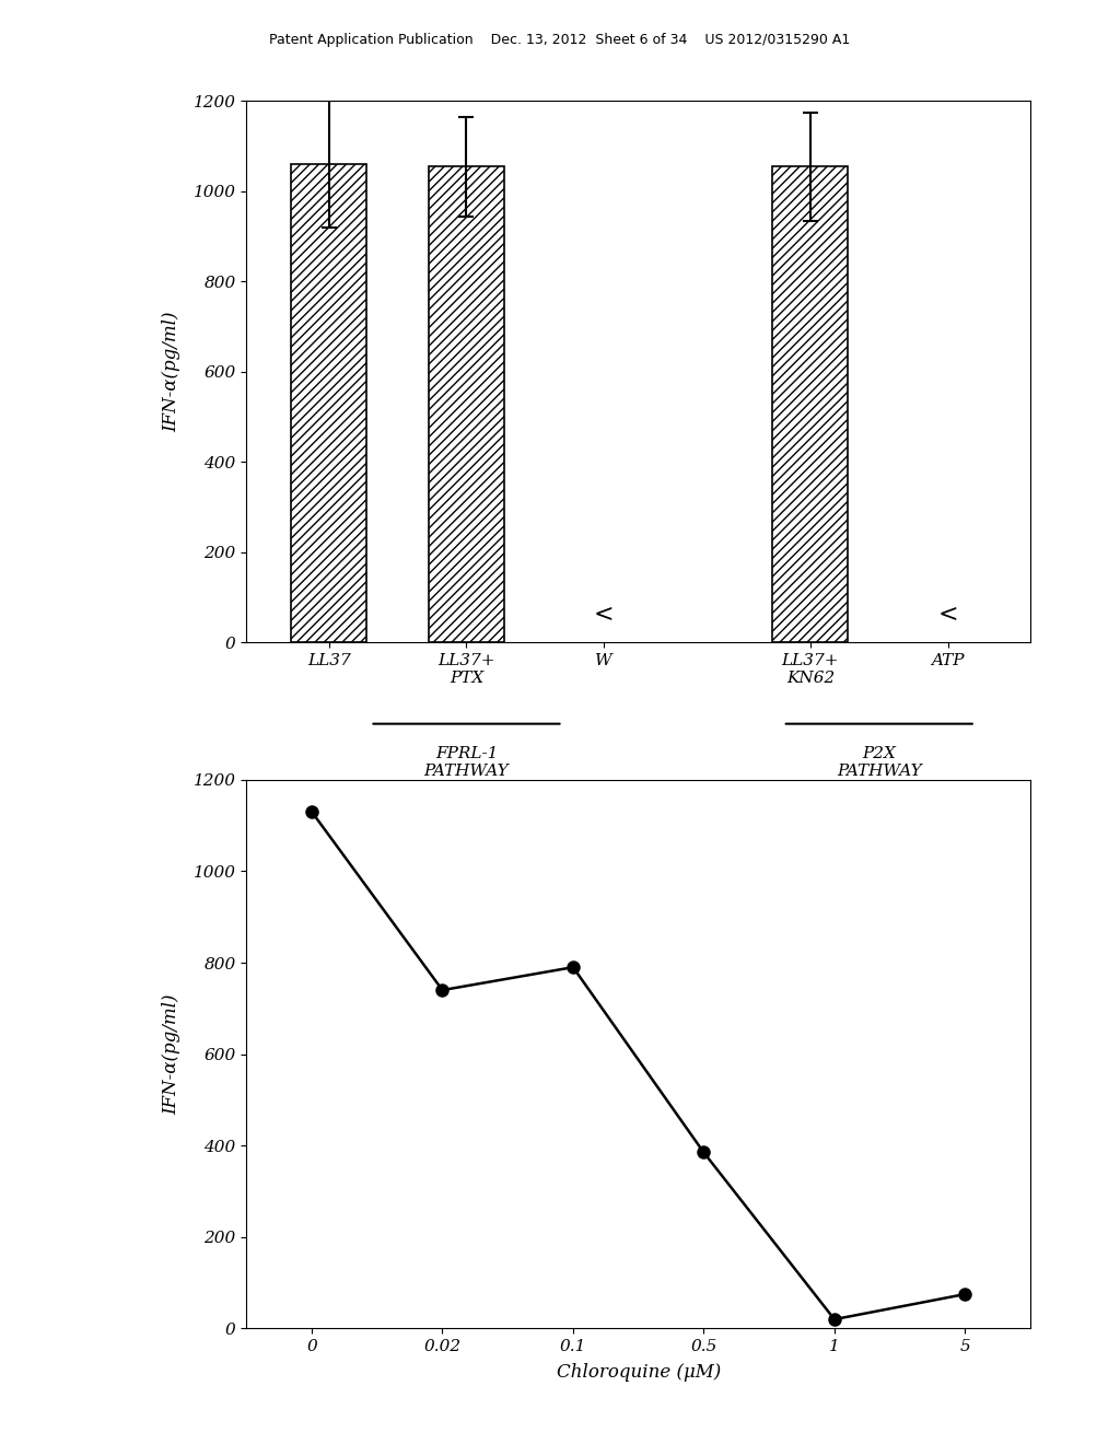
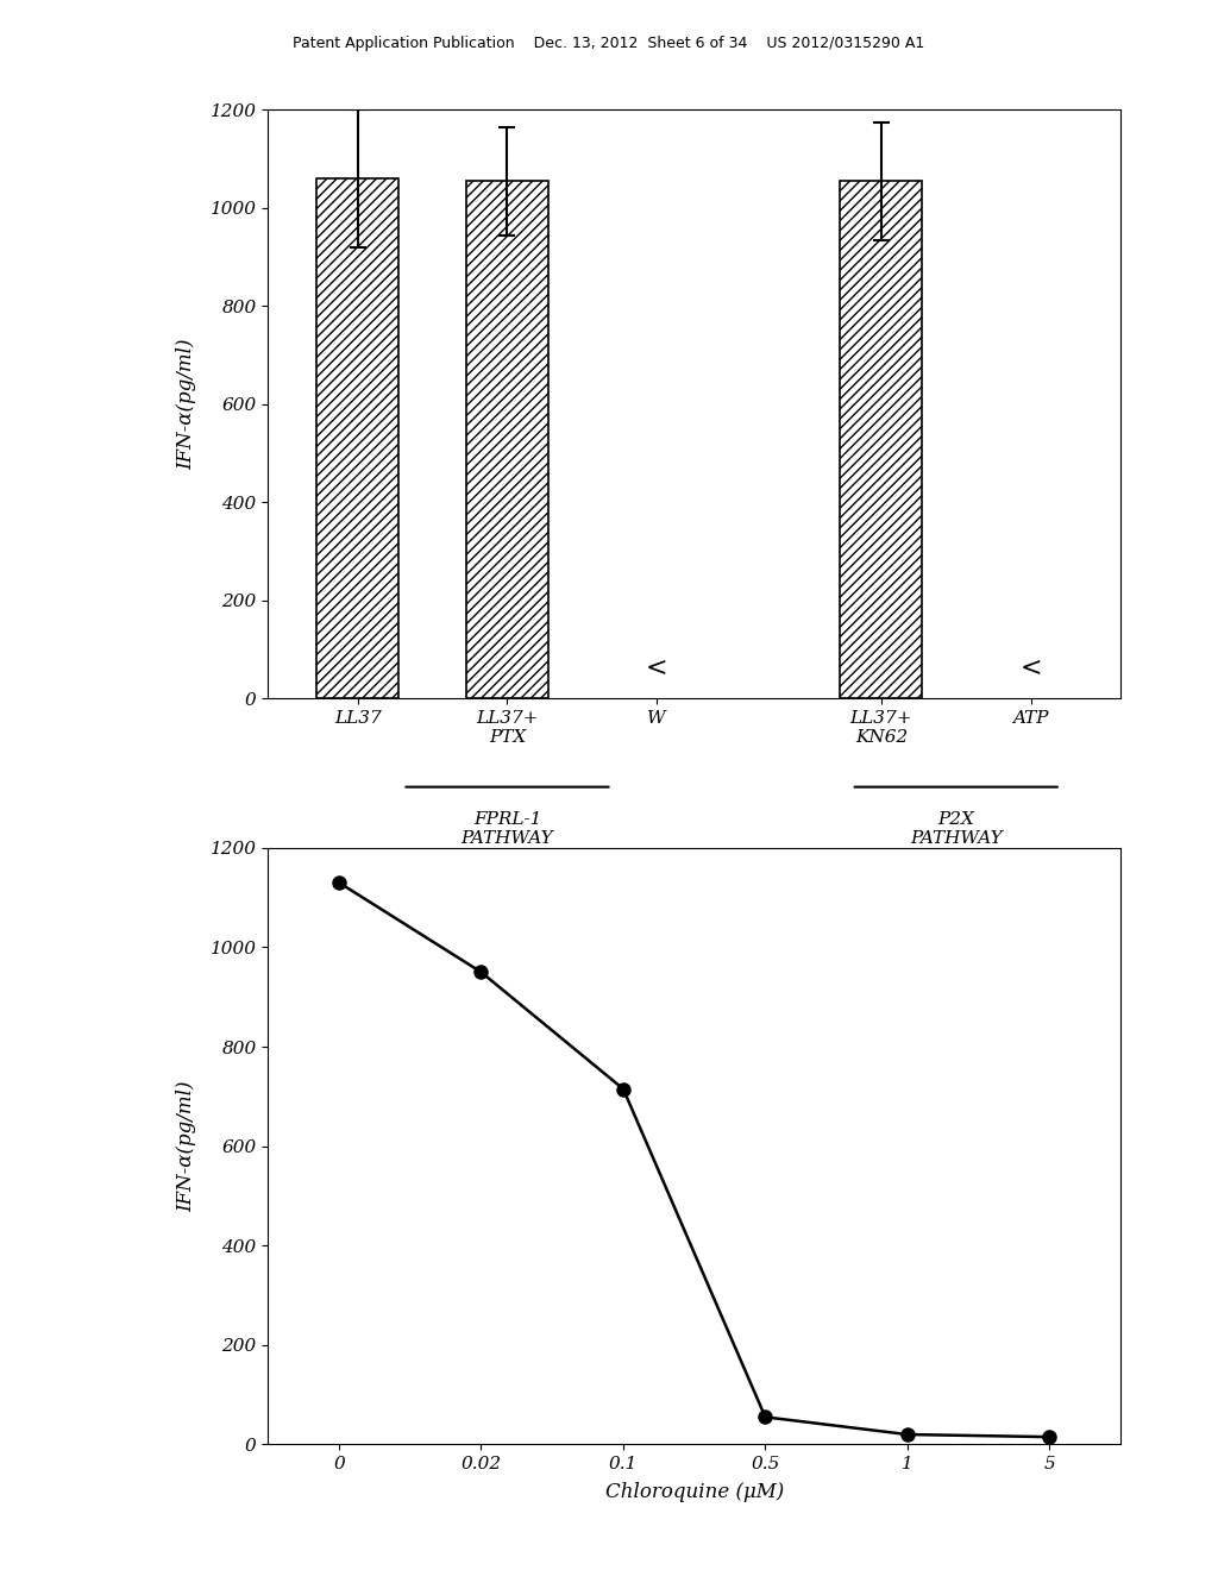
0.02: 740 -> 950
0.1: 790 -> 715
0.5: 385 -> 55
5: 75 -> 15
